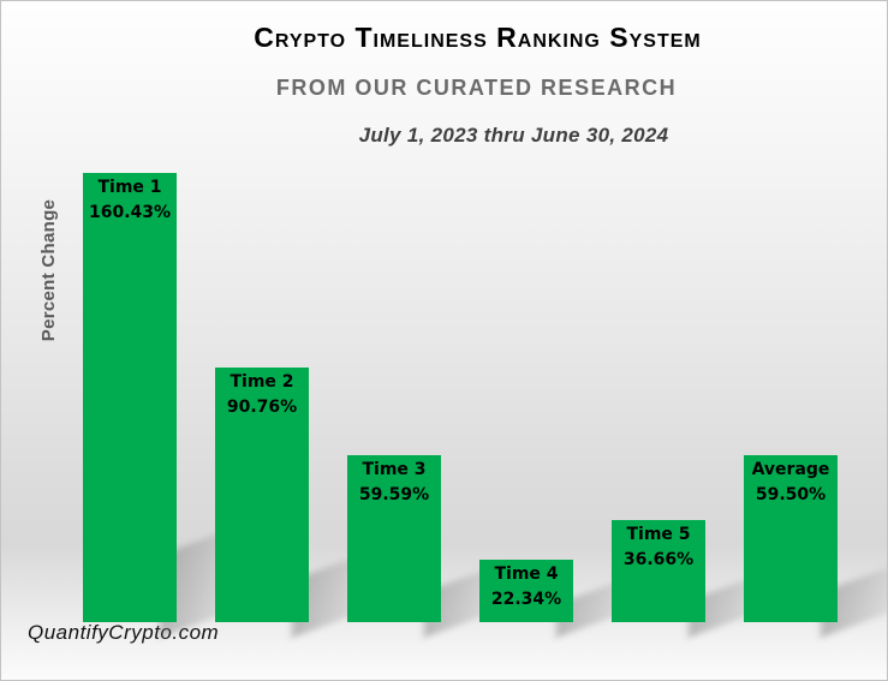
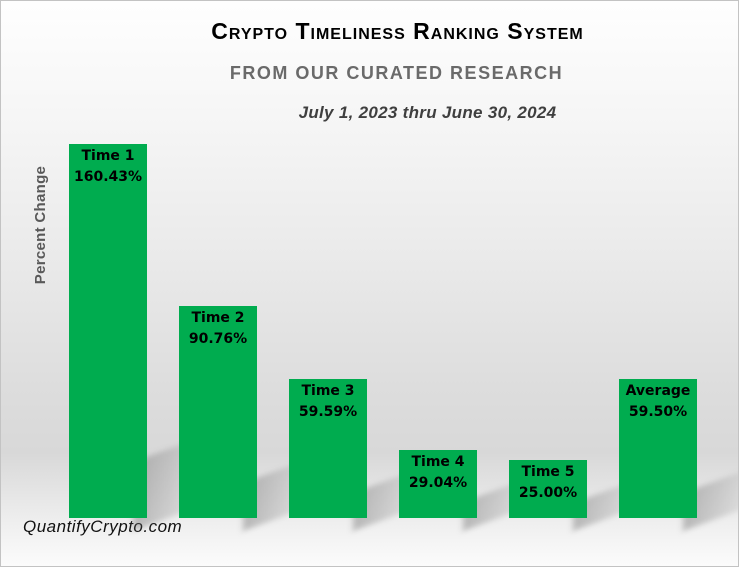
Time 4: 22.34% -> 29.04%
Time 5: 36.66% -> 25.00%
